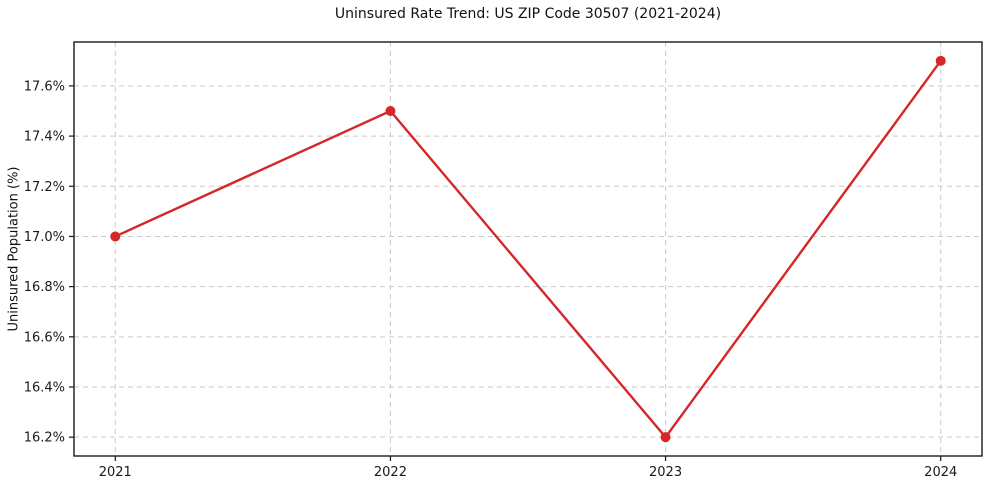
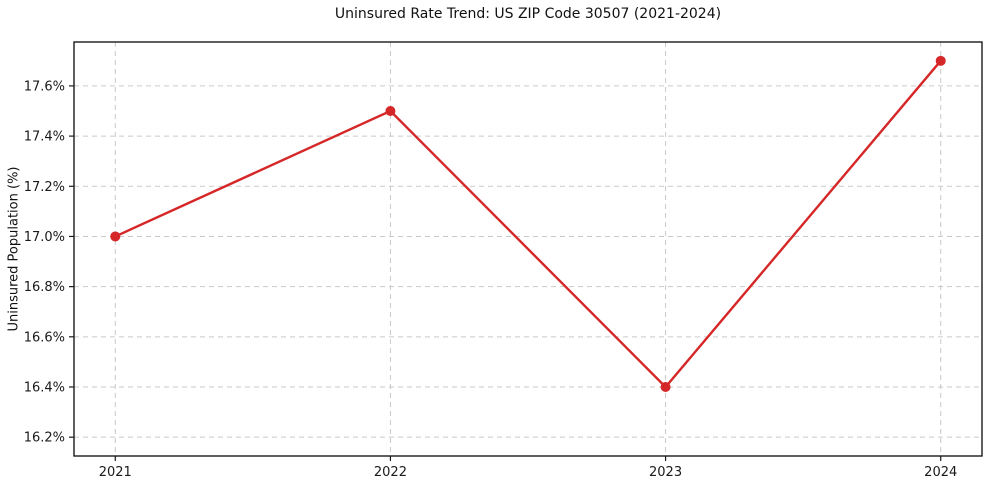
2023: 16.2% -> 16.4%
